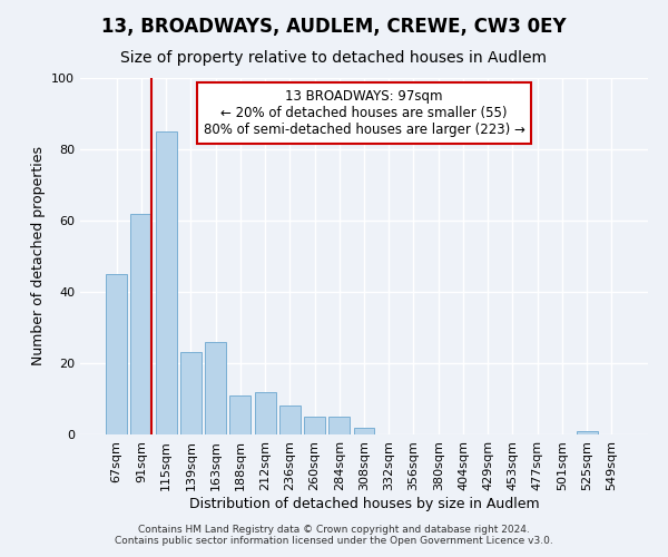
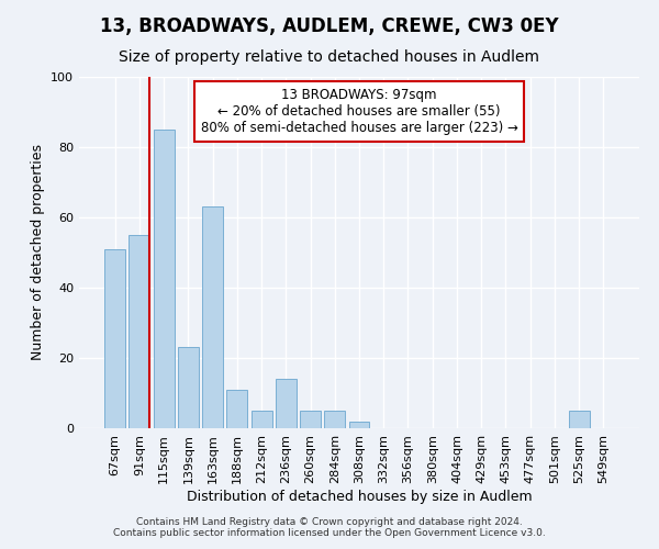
67sqm: 45 -> 51
91sqm: 62 -> 55
163sqm: 26 -> 63
212sqm: 12 -> 5
236sqm: 8 -> 14
525sqm: 1 -> 5
